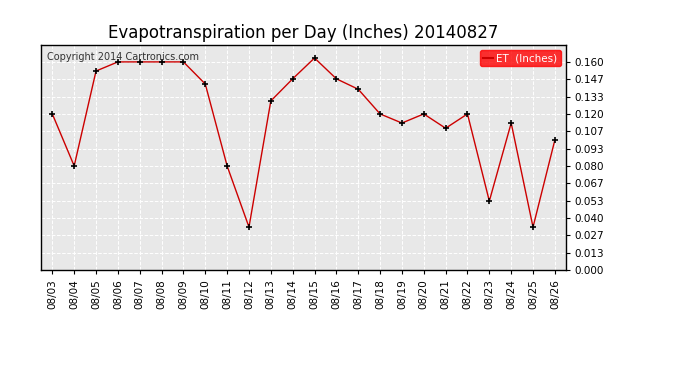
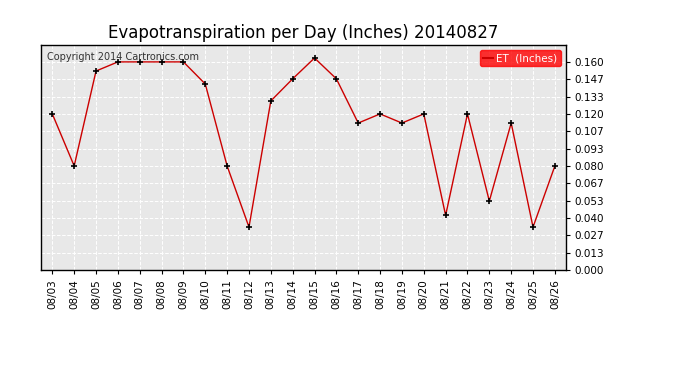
08/17: 0.139 -> 0.113
08/21: 0.109 -> 0.042
08/26: 0.100 -> 0.080
